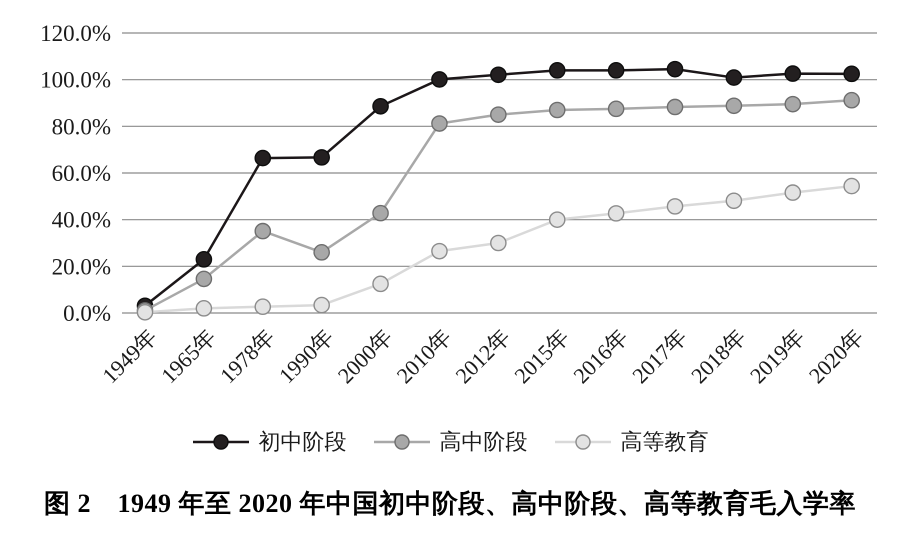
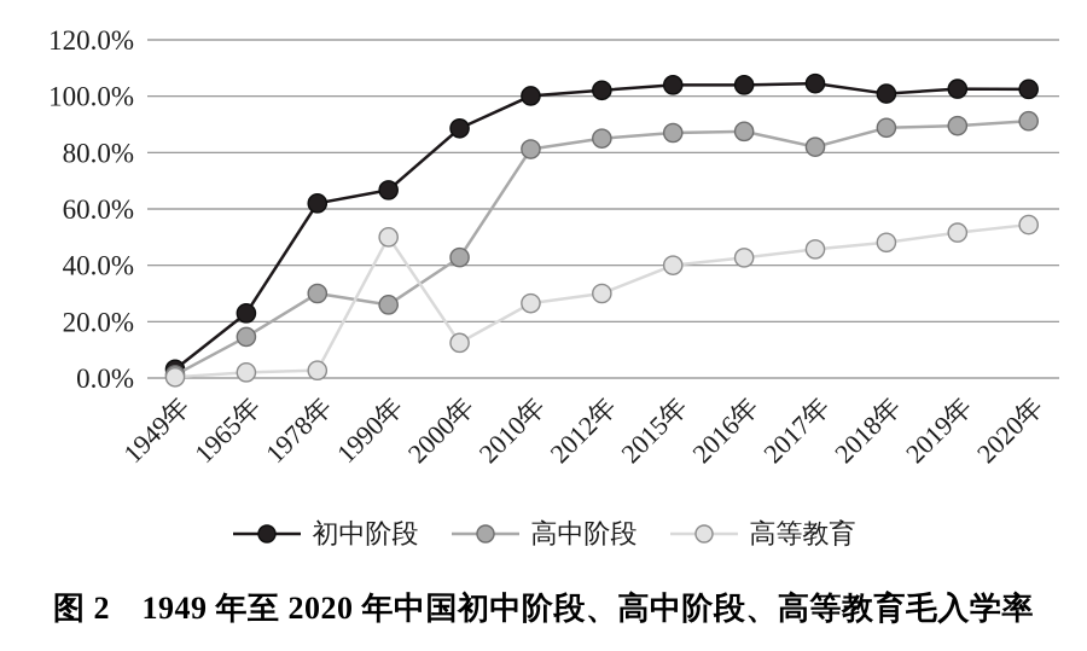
初中阶段/1978年: 66% -> 62%
高中阶段/1978年: 35% -> 30%
高等教育/1990年: 3% -> 50%
高中阶段/2017年: 88% -> 82%
